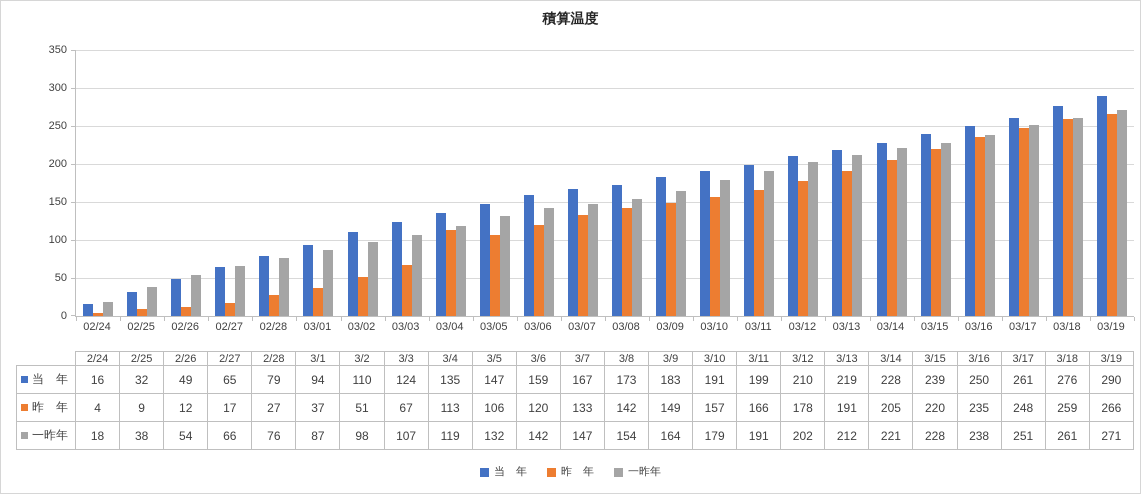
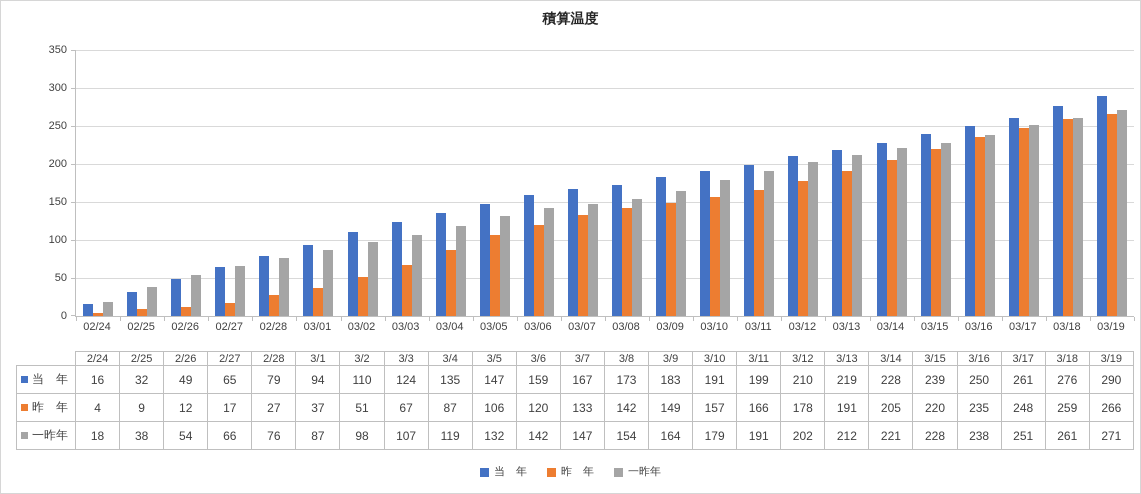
昨 年/03/04: 113 -> 87
